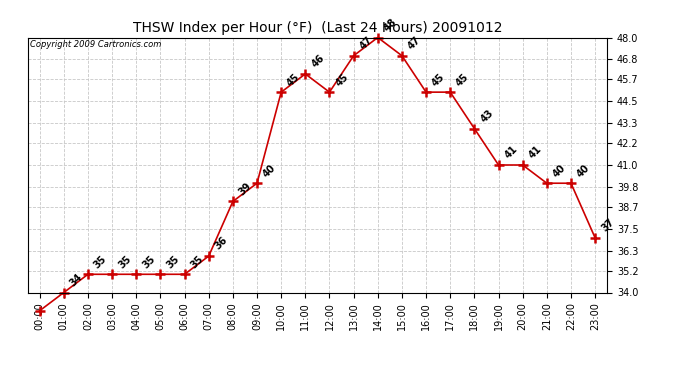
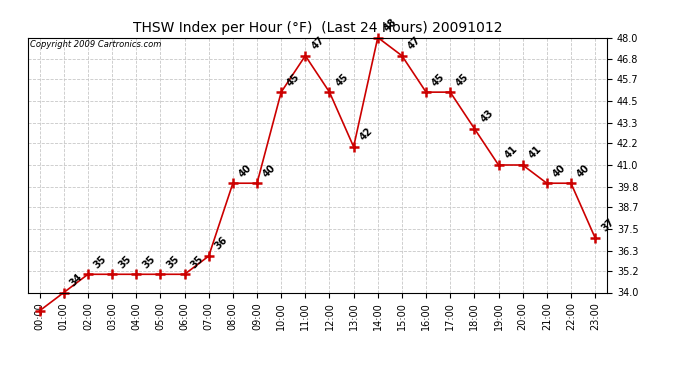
08:00: 39 -> 40
11:00: 46 -> 47
13:00: 47 -> 42
